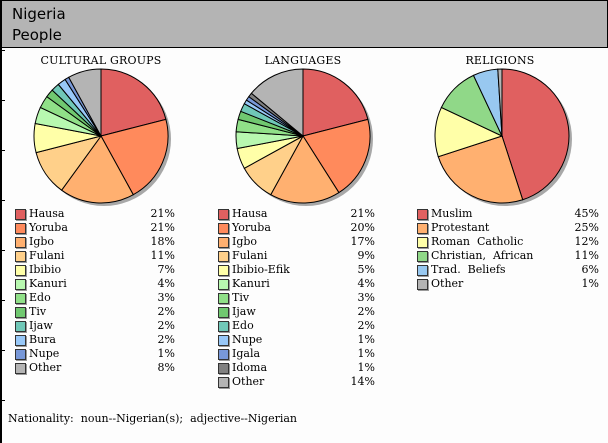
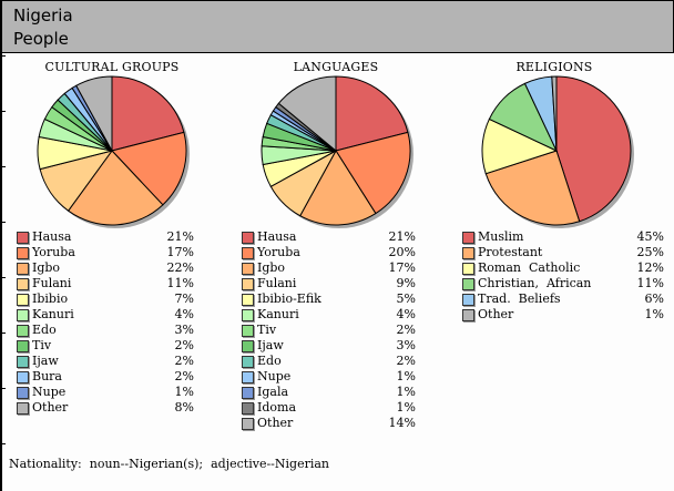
CULTURAL GROUPS/Yoruba: 21% -> 17%
CULTURAL GROUPS/Igbo: 18% -> 22%
LANGUAGES/Tiv: 3% -> 2%
LANGUAGES/Ijaw: 2% -> 3%
